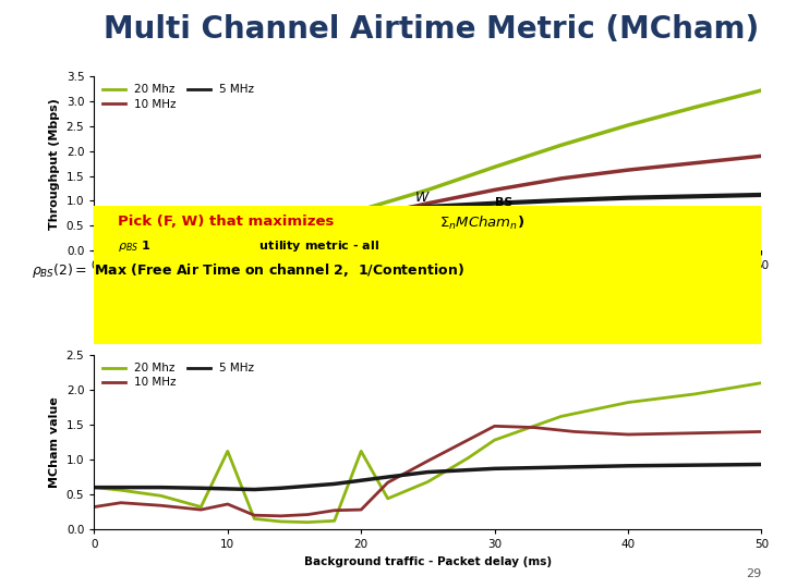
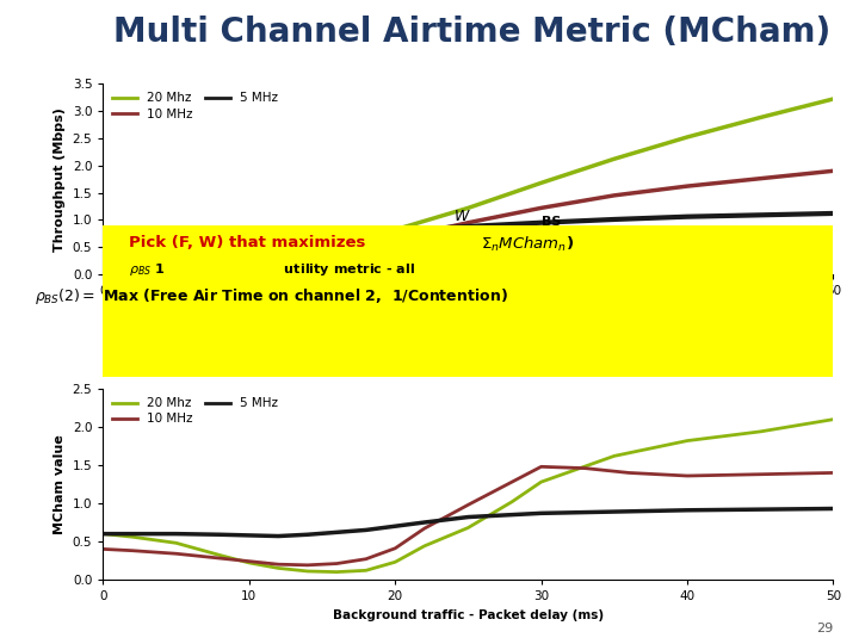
10 MHz/0: 0.32 -> 0.40
20 Mhz/10: 1.12 -> 0.22
10 MHz/10: 0.36 -> 0.24
20 Mhz/20: 1.12 -> 0.23
10 MHz/20: 0.28 -> 0.41
